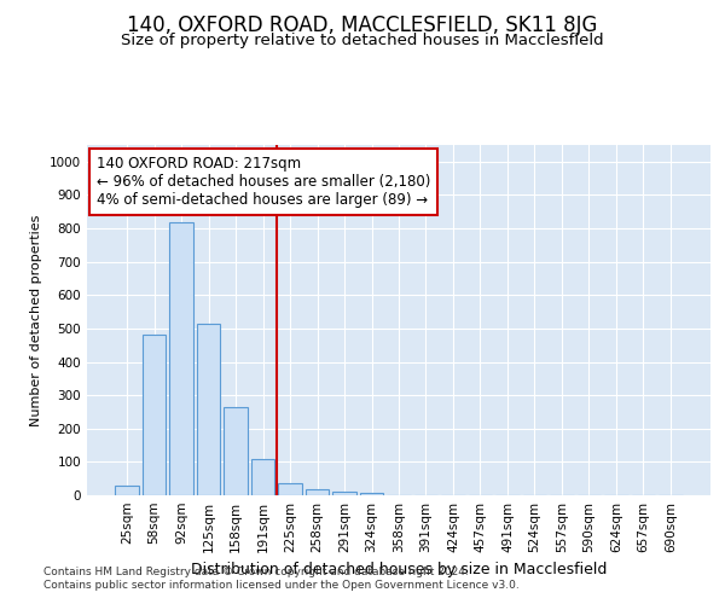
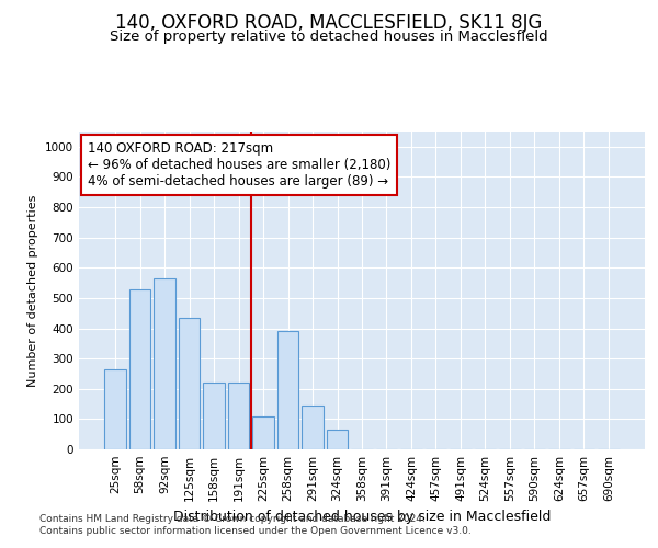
25sqm: 28 -> 265
58sqm: 480 -> 530
92sqm: 820 -> 565
125sqm: 515 -> 435
158sqm: 265 -> 220
191sqm: 110 -> 220
225sqm: 38 -> 110
258sqm: 18 -> 390
291sqm: 12 -> 145
324sqm: 8 -> 65
